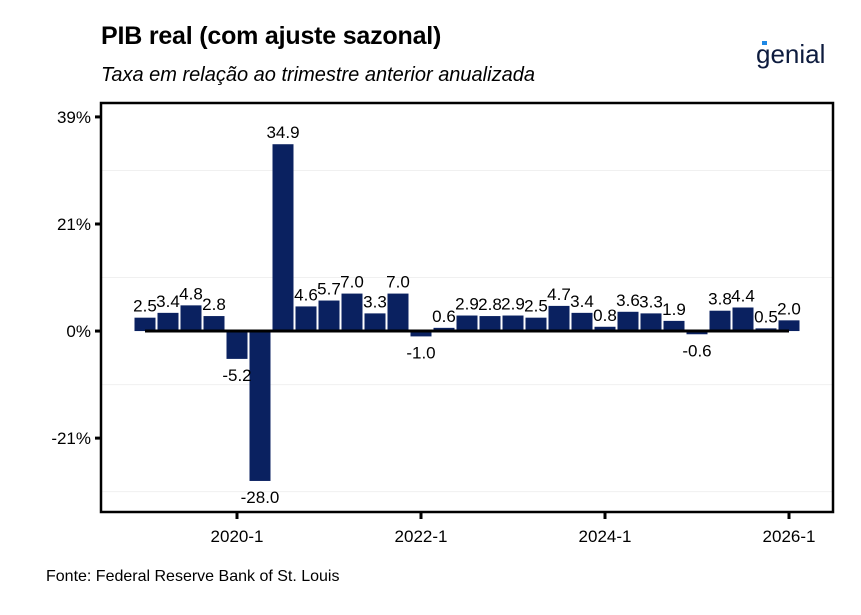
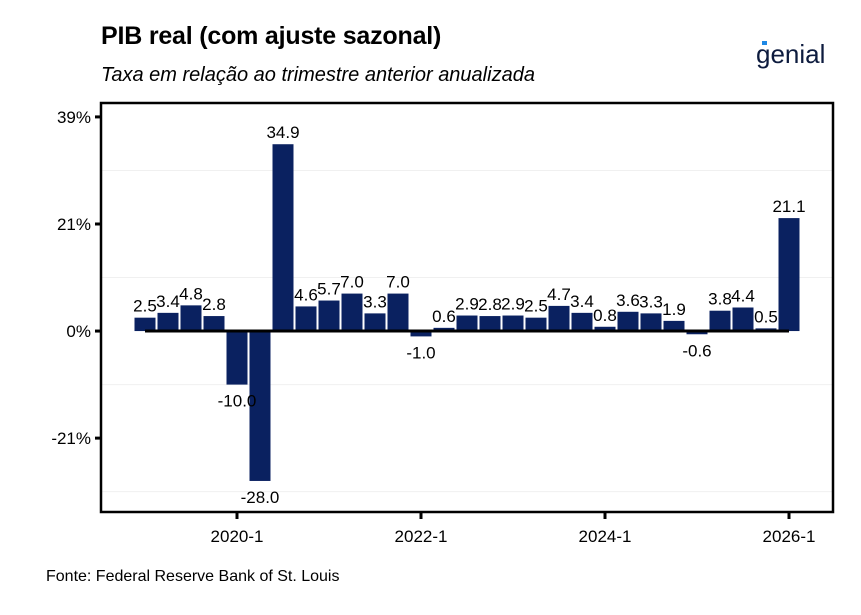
2020-1: -5.2 -> -10.0
2026-1: 2.0 -> 21.1
